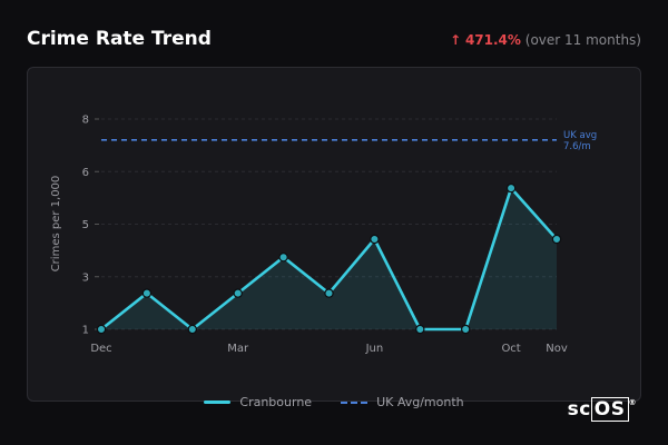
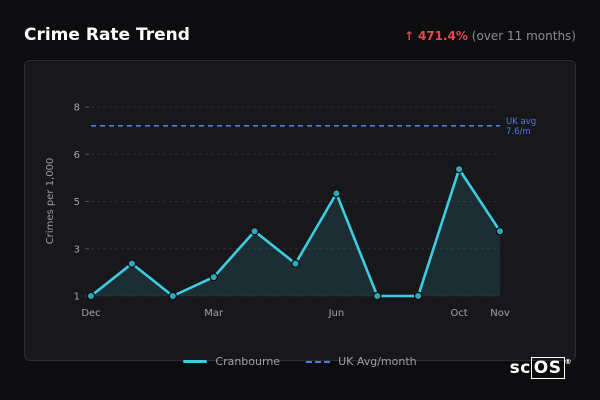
Cranbourne/Mar: 2.2 -> 1.7
Cranbourne/Jun: 4.0 -> 4.8
Cranbourne/Nov: 4.0 -> 3.4
